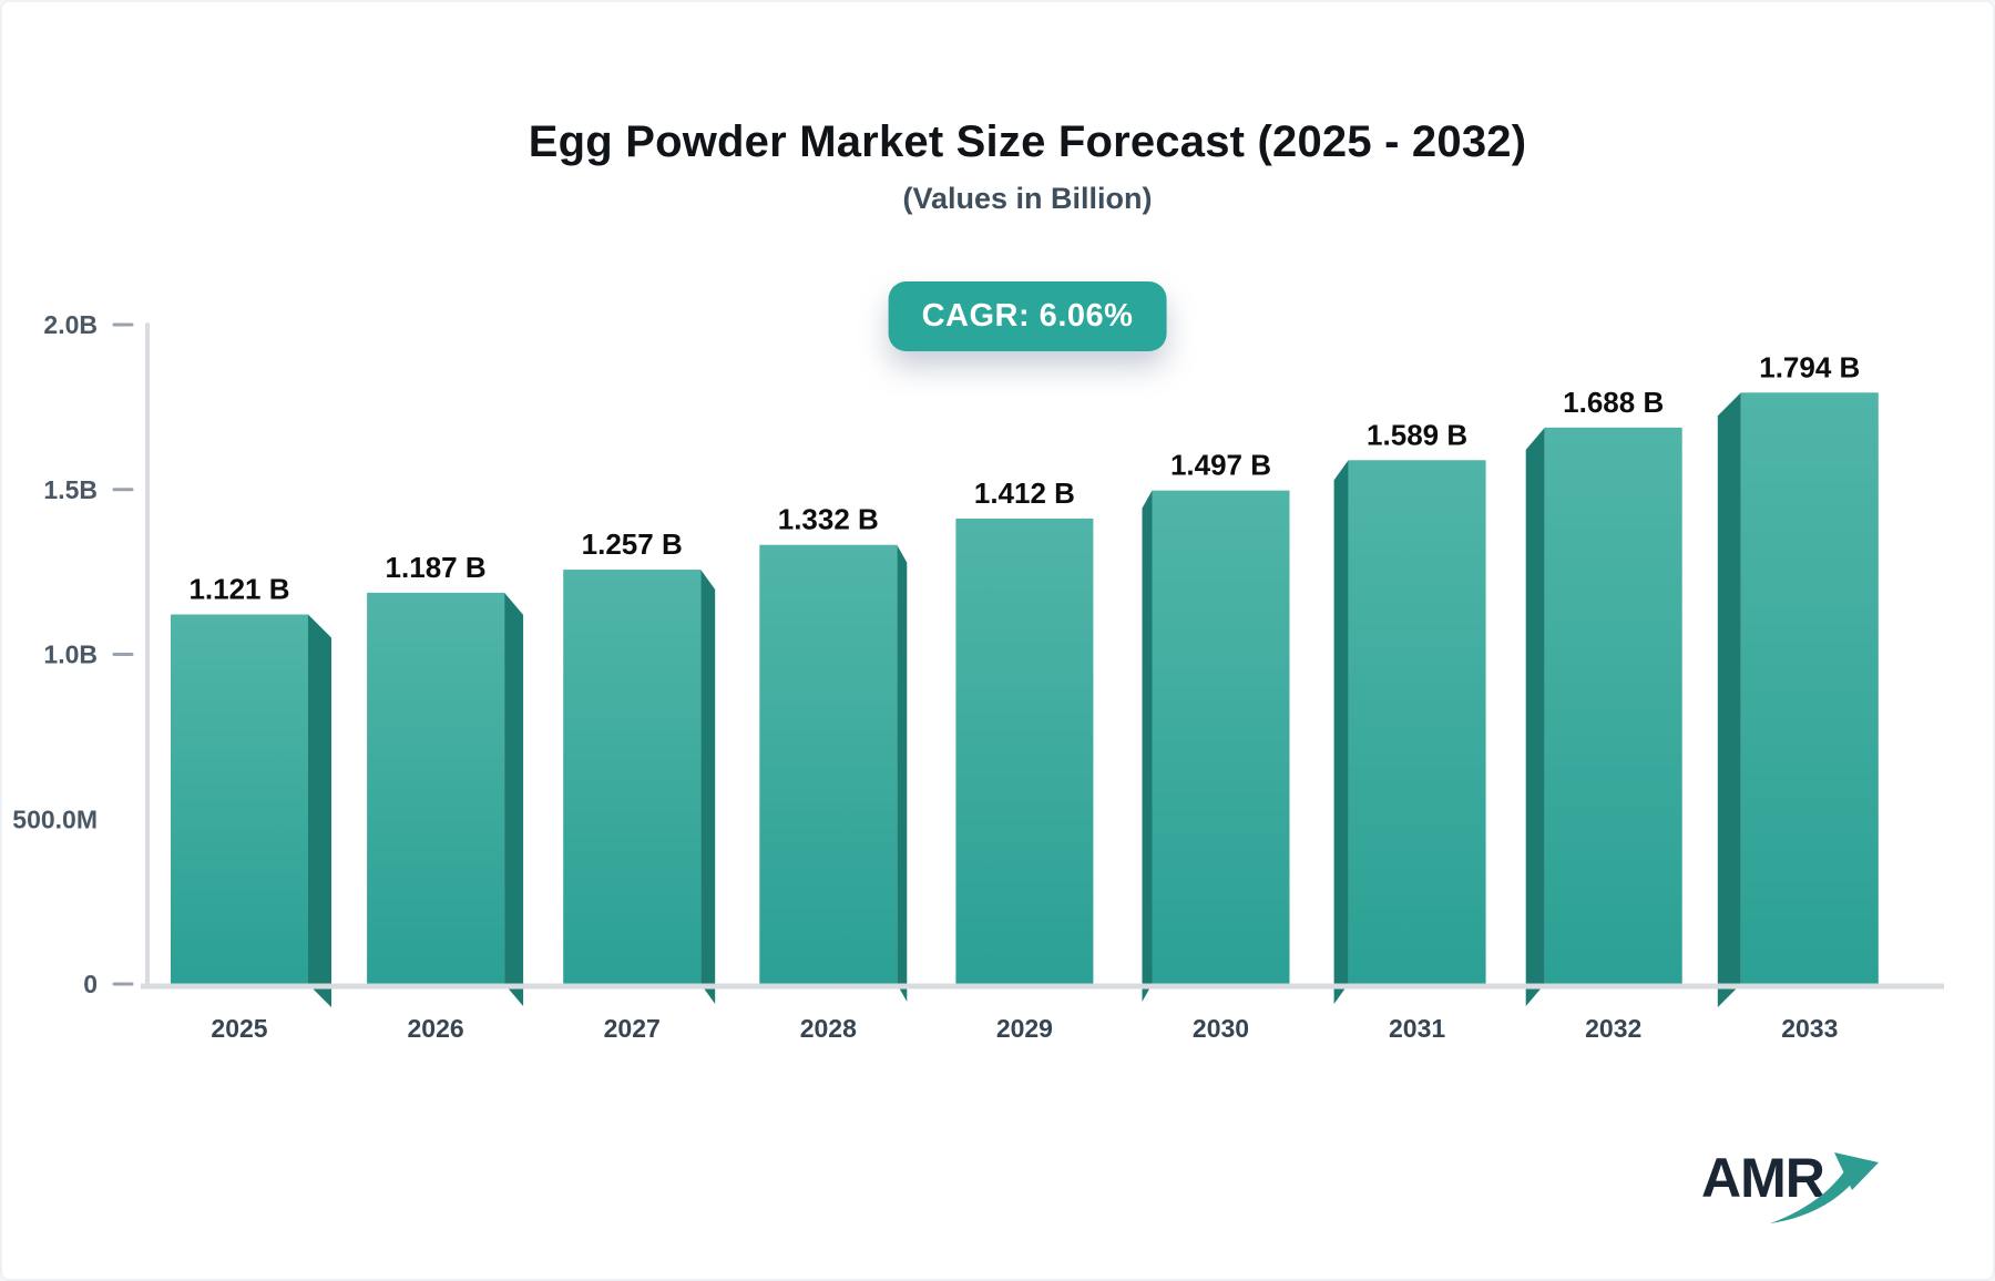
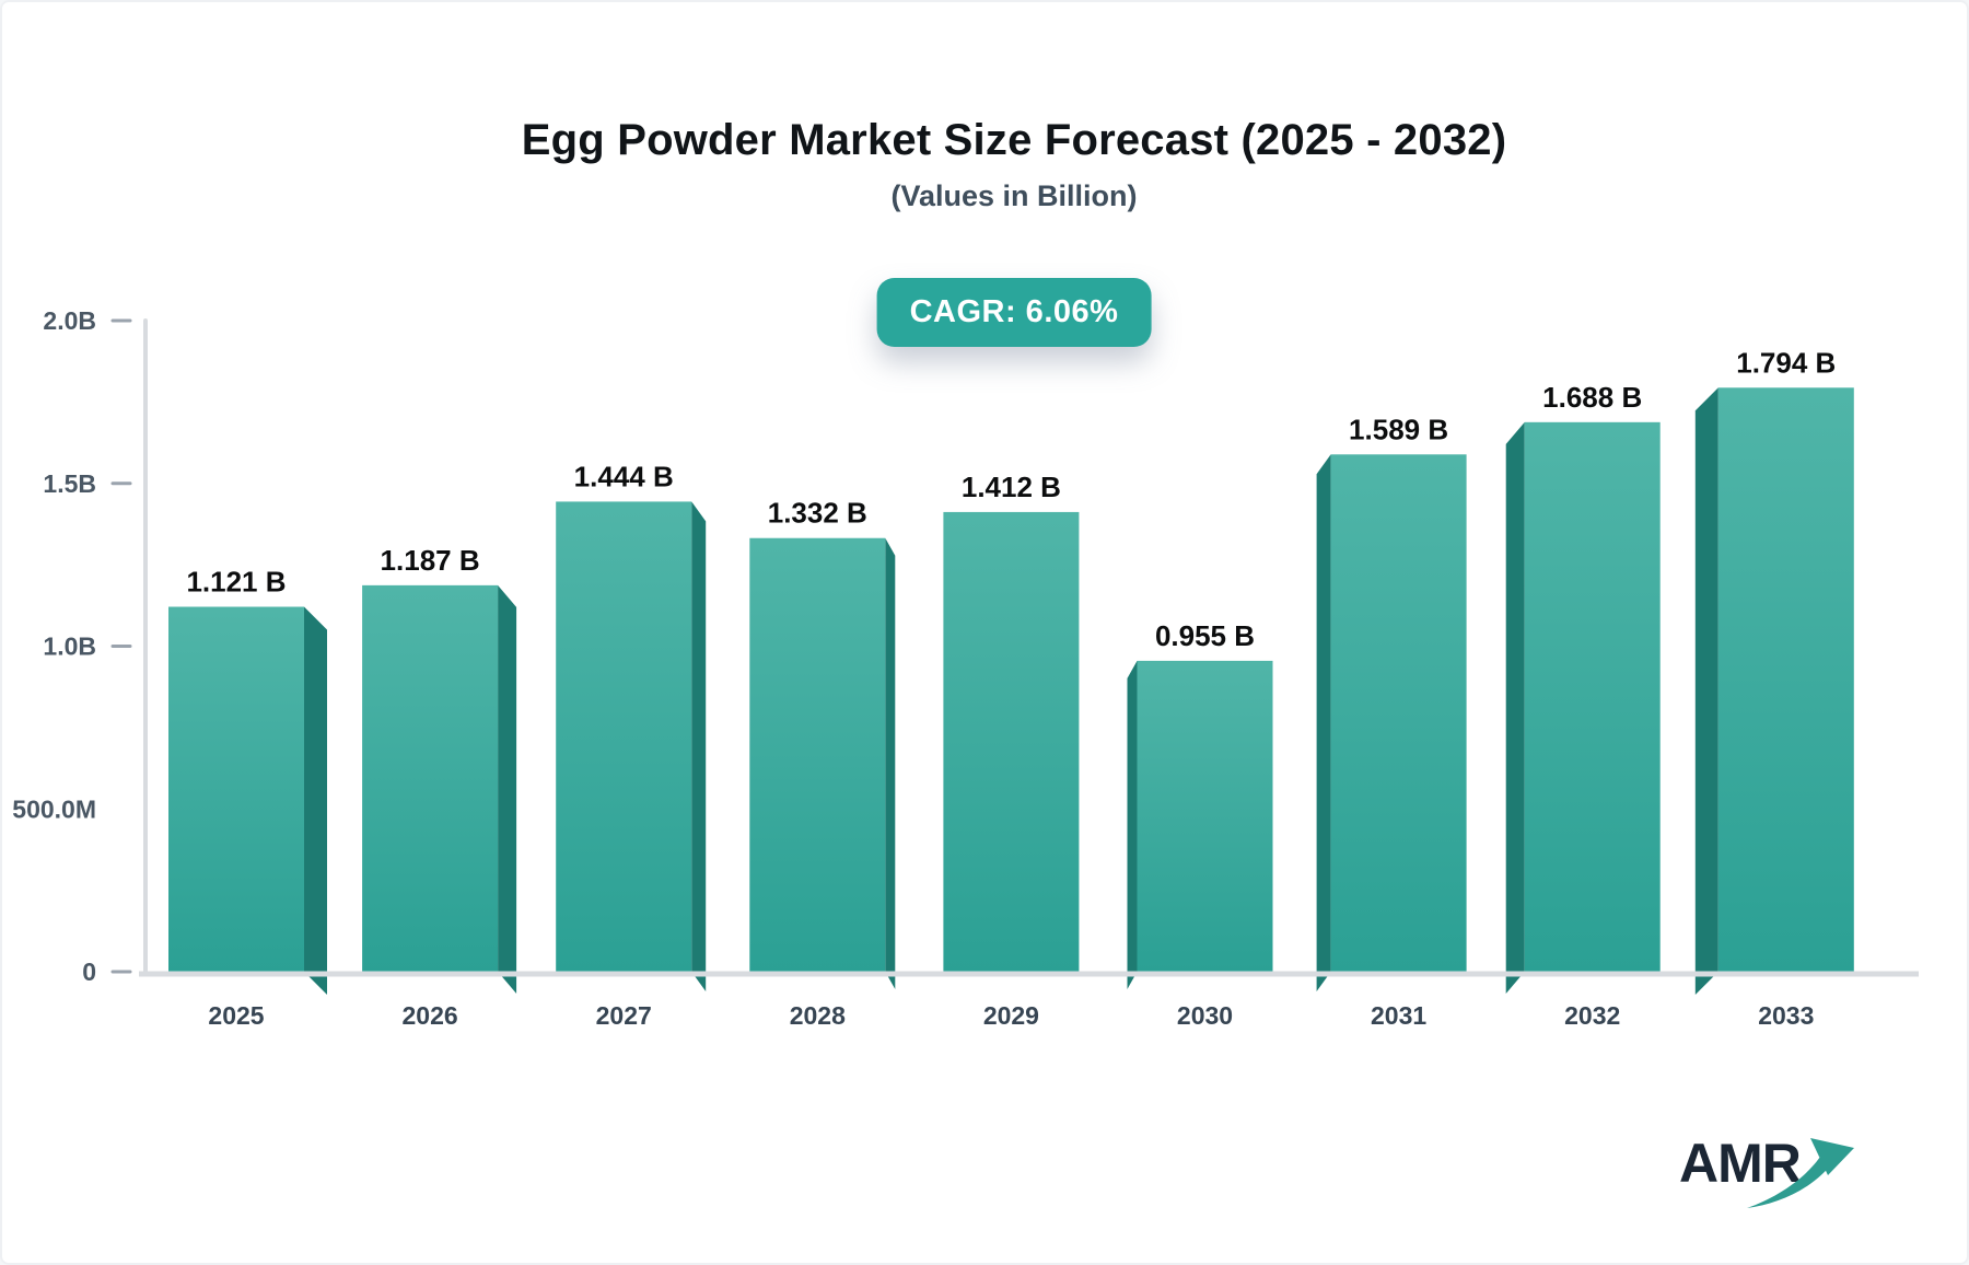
2027: 1.257 -> 1.444
2030: 1.497 -> 0.955
